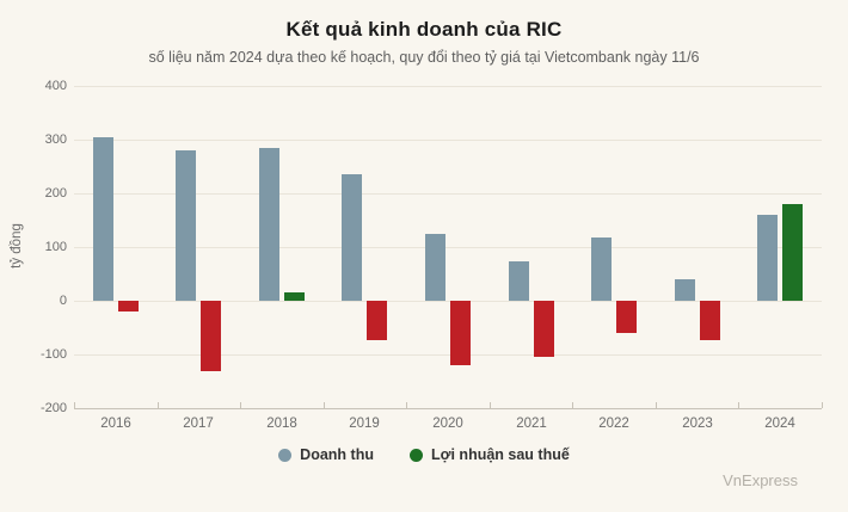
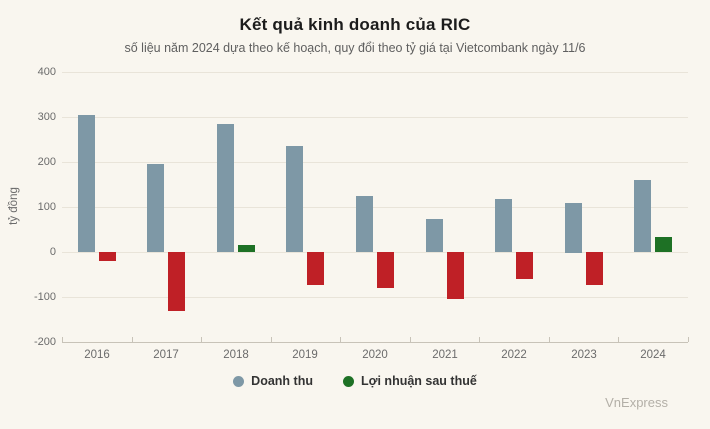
Doanh thu/2017: 280 -> 200
Lợi nhuận sau thuế/2020: -120 -> -80
Doanh thu/2023: 40 -> 110
Lợi nhuận sau thuế/2024: 180 -> 30
